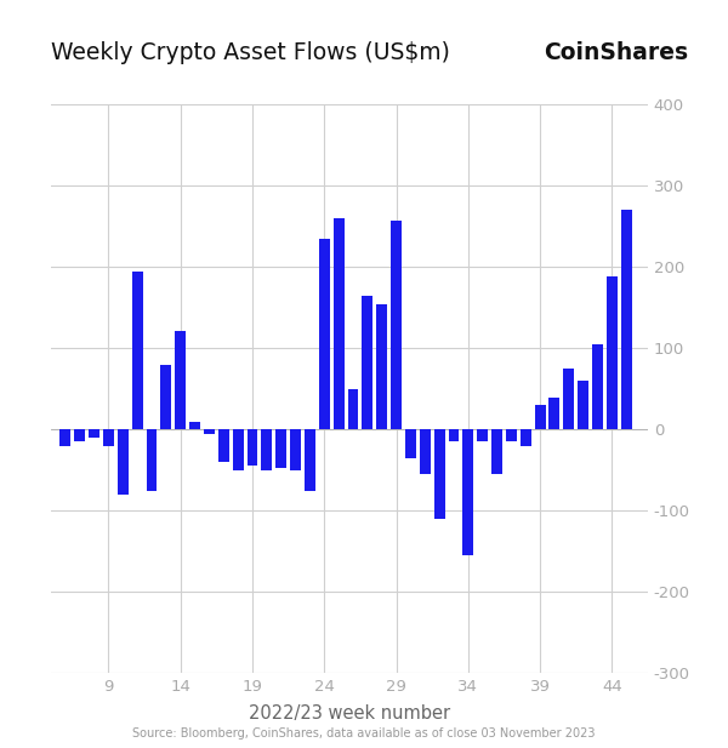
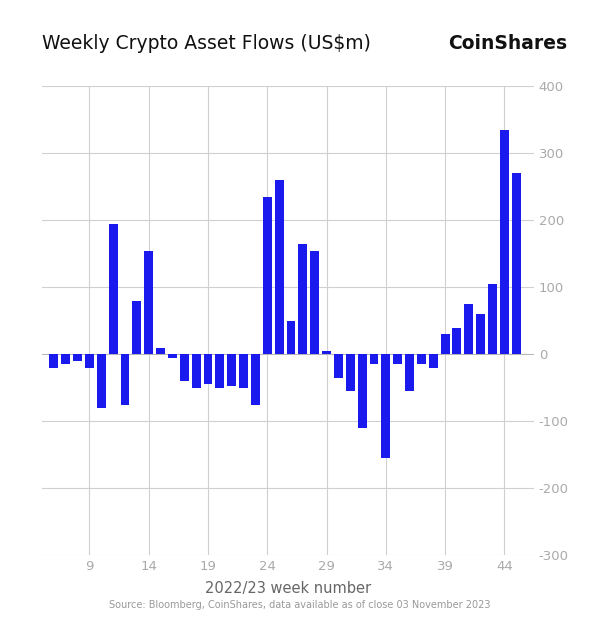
14: 122 -> 155
29: 258 -> 5
44: 188 -> 335
